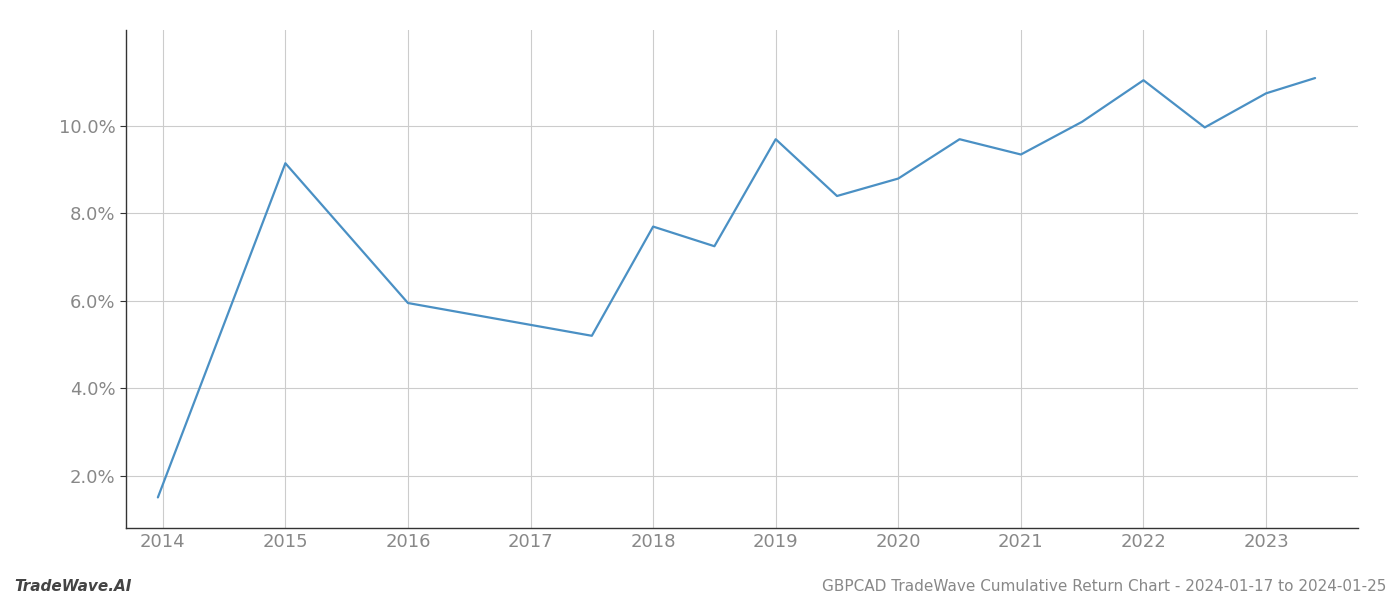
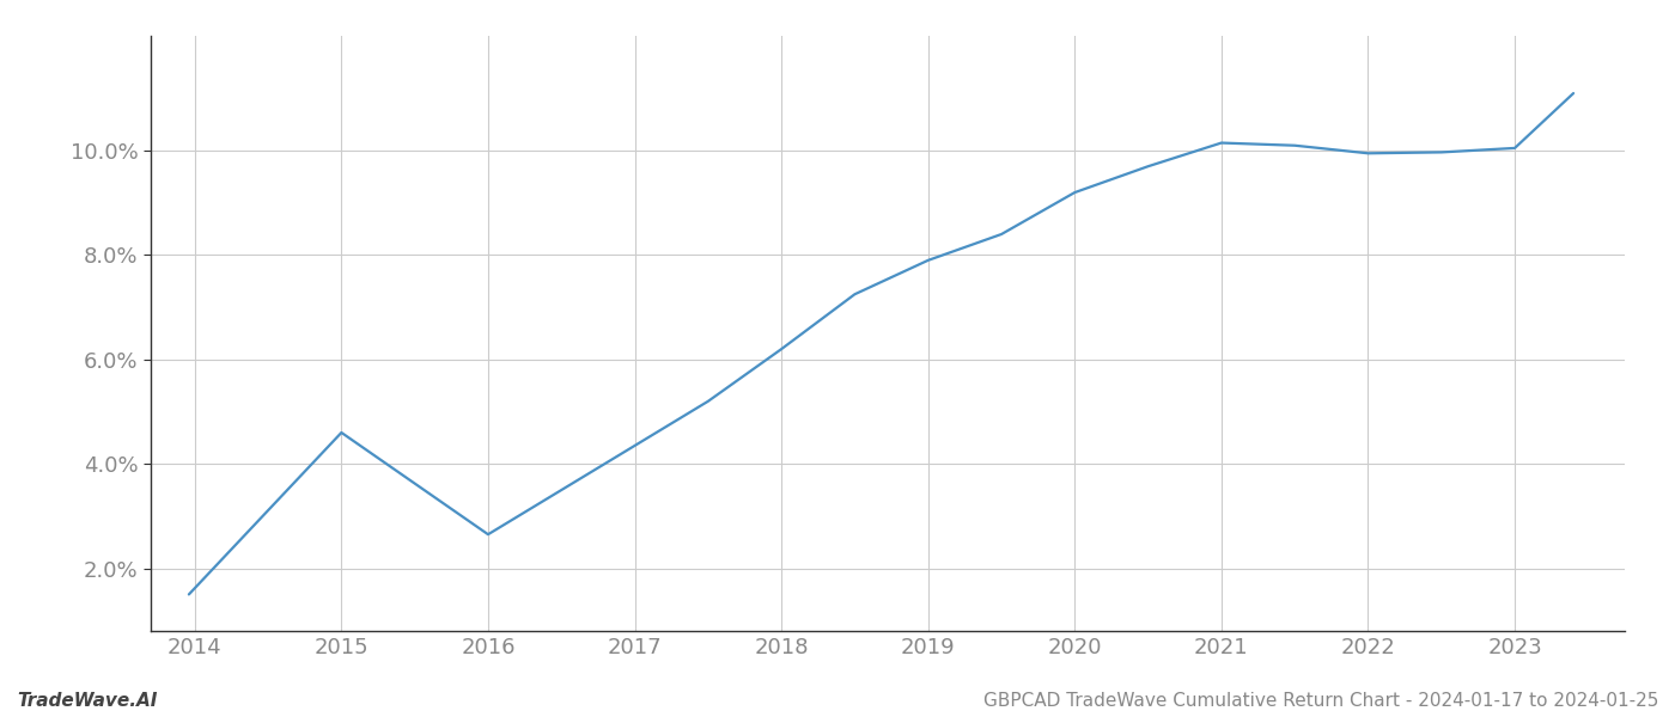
2015: 9.15% -> 4.60%
2016: 5.95% -> 2.65%
2018: 7.70% -> 6.20%
2019: 9.70% -> 7.90%
2020: 8.80% -> 9.20%
2021: 9.35% -> 10.15%
2022: 11.05% -> 9.95%
2023: 10.75% -> 10.05%
